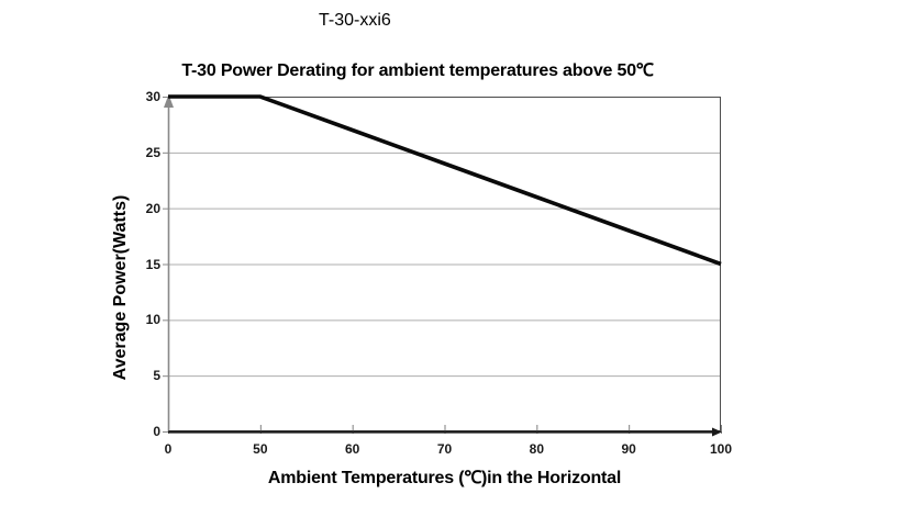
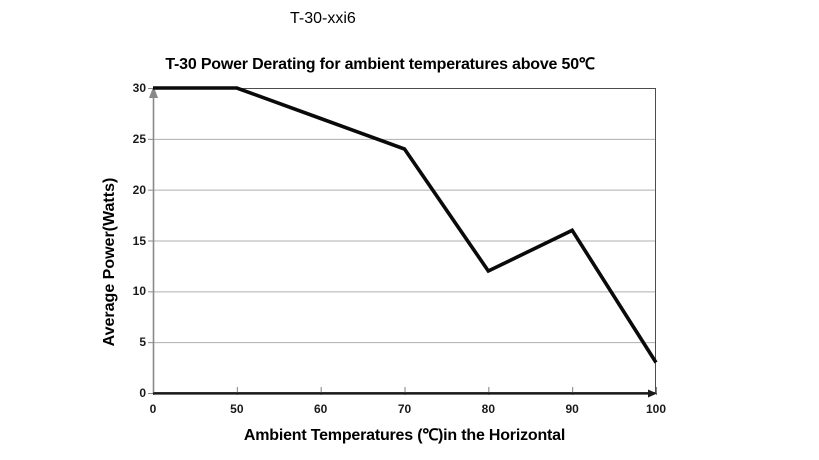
80: 21 -> 12
90: 18 -> 16
100: 15 -> 3
